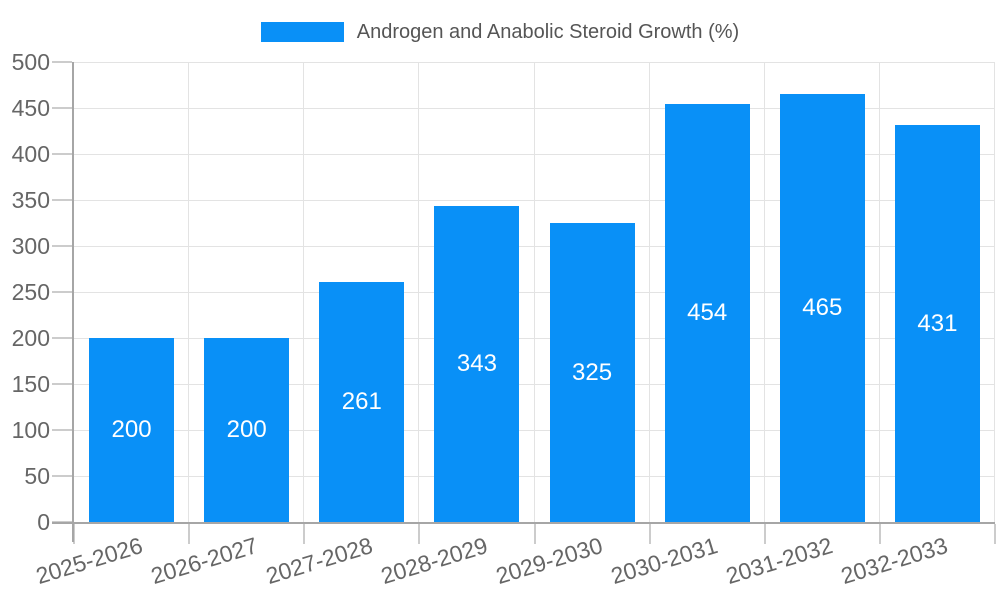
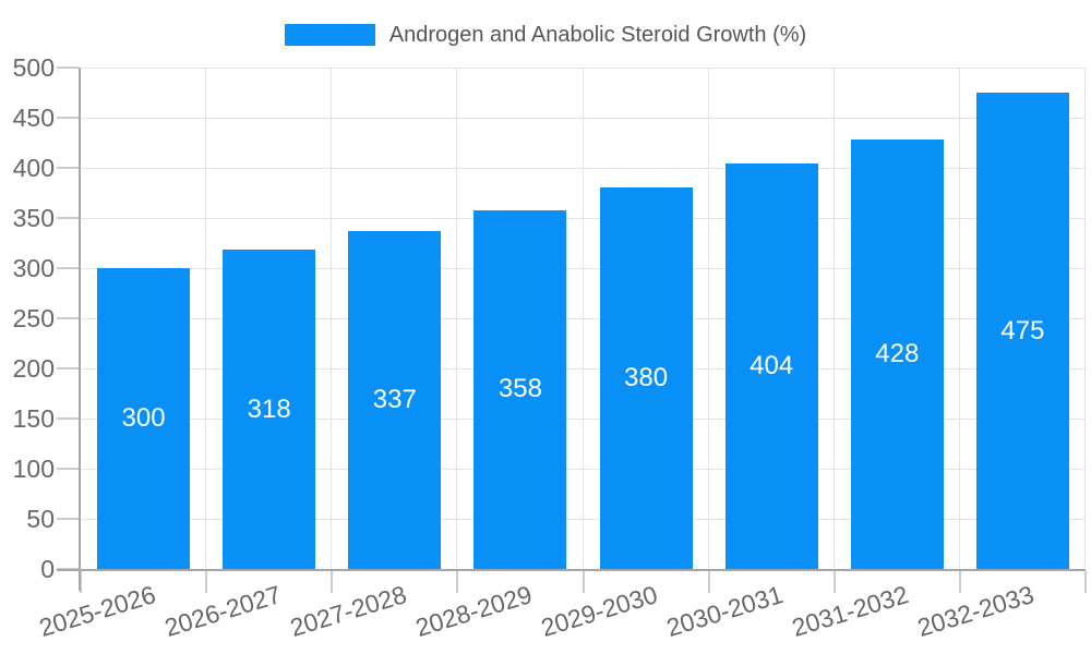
2025-2026: 200 -> 300
2026-2027: 200 -> 318
2027-2028: 261 -> 337
2028-2029: 343 -> 358
2029-2030: 325 -> 380
2030-2031: 454 -> 404
2031-2032: 465 -> 428
2032-2033: 431 -> 475
